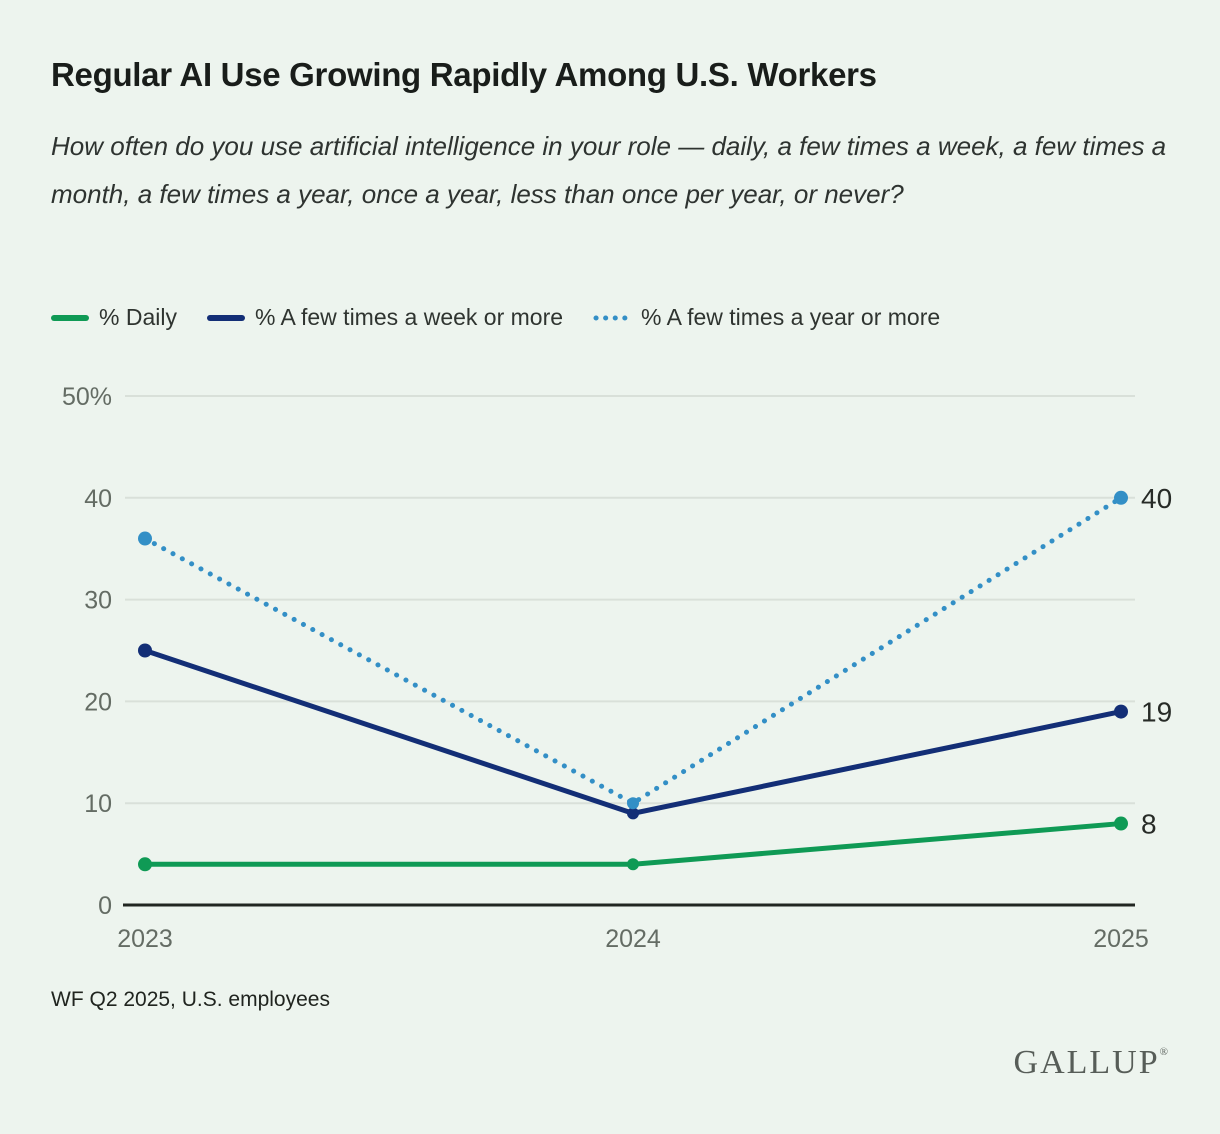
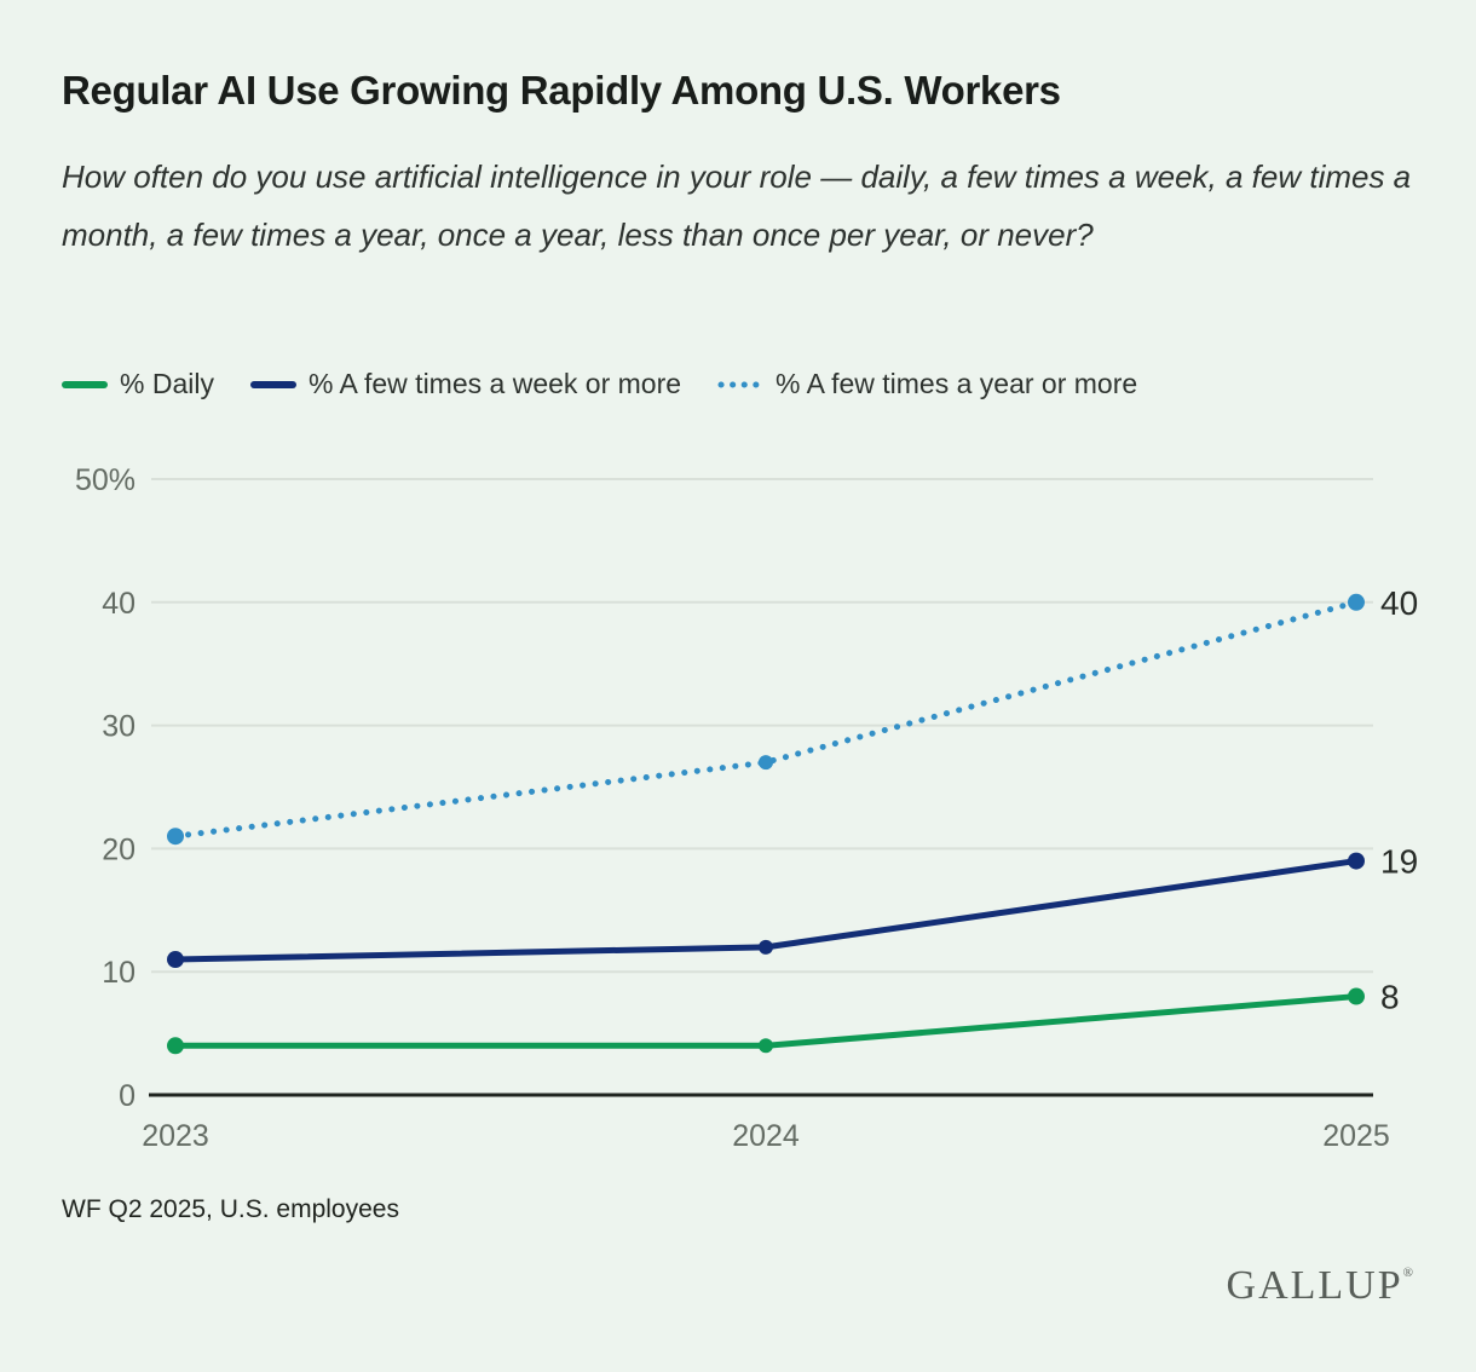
% A few times a week or more/2023: 25% -> 11%
% A few times a year or more/2023: 36% -> 21%
% A few times a week or more/2024: 9% -> 12%
% A few times a year or more/2024: 10% -> 27%
